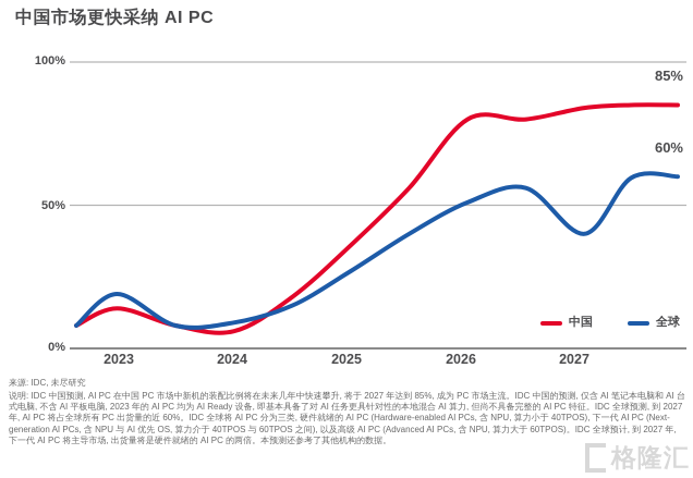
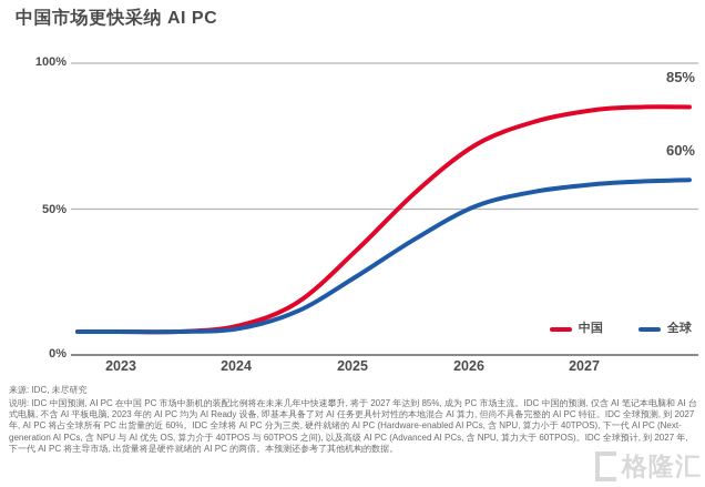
中国/2023: 14% -> 8%
全球/2023: 19% -> 8%
中国/2024: 6% -> 10%
中国/2026: 80% -> 72%
全球/2027: 40% -> 58%
